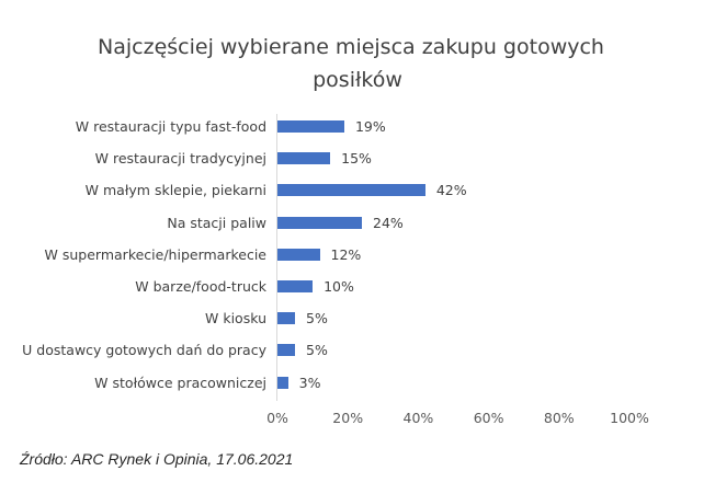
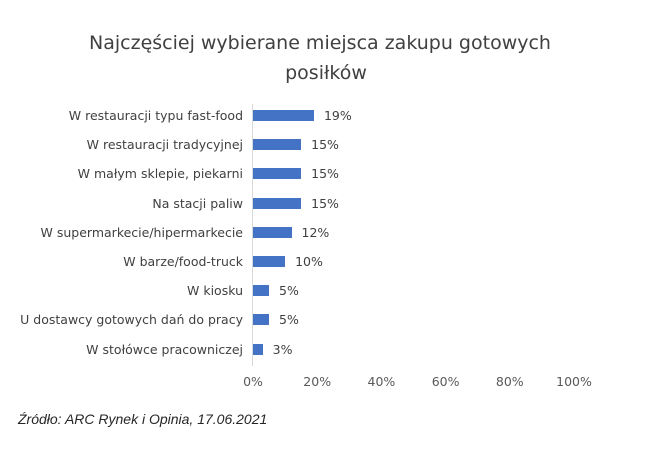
W małym sklepie, piekarni: 42% -> 15%
Na stacji paliw: 24% -> 15%
